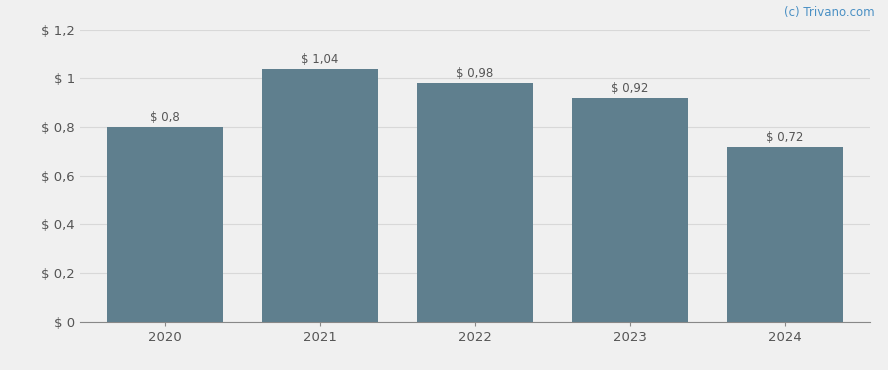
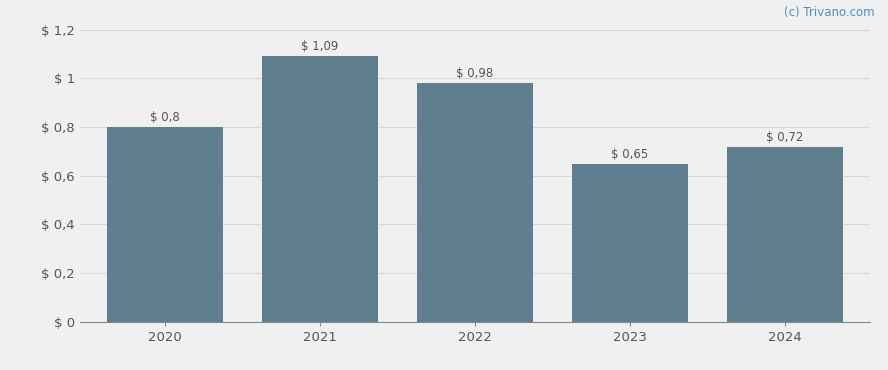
2021: 1,04 -> 1,09
2023: 0,92 -> 0,65
